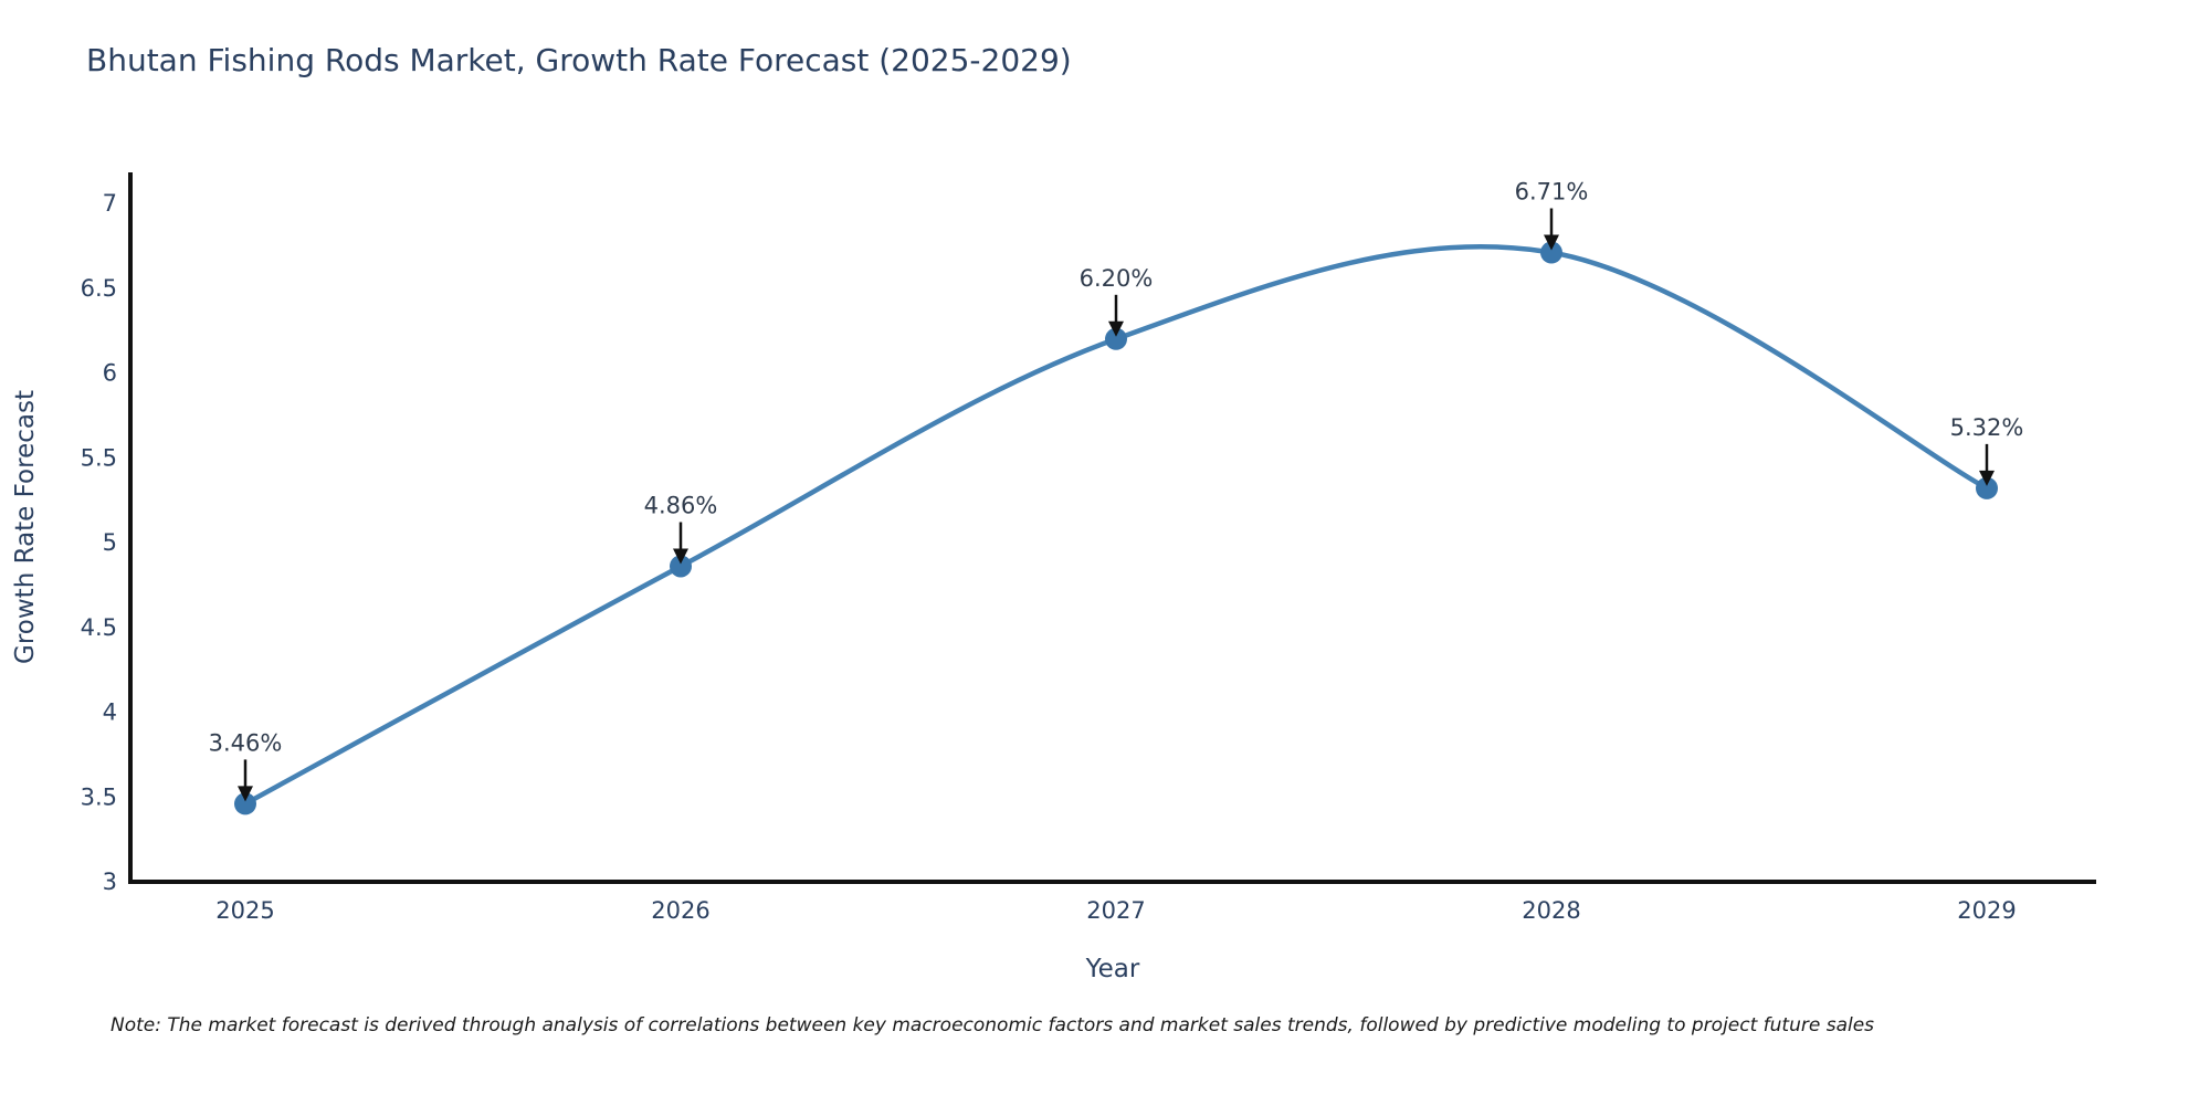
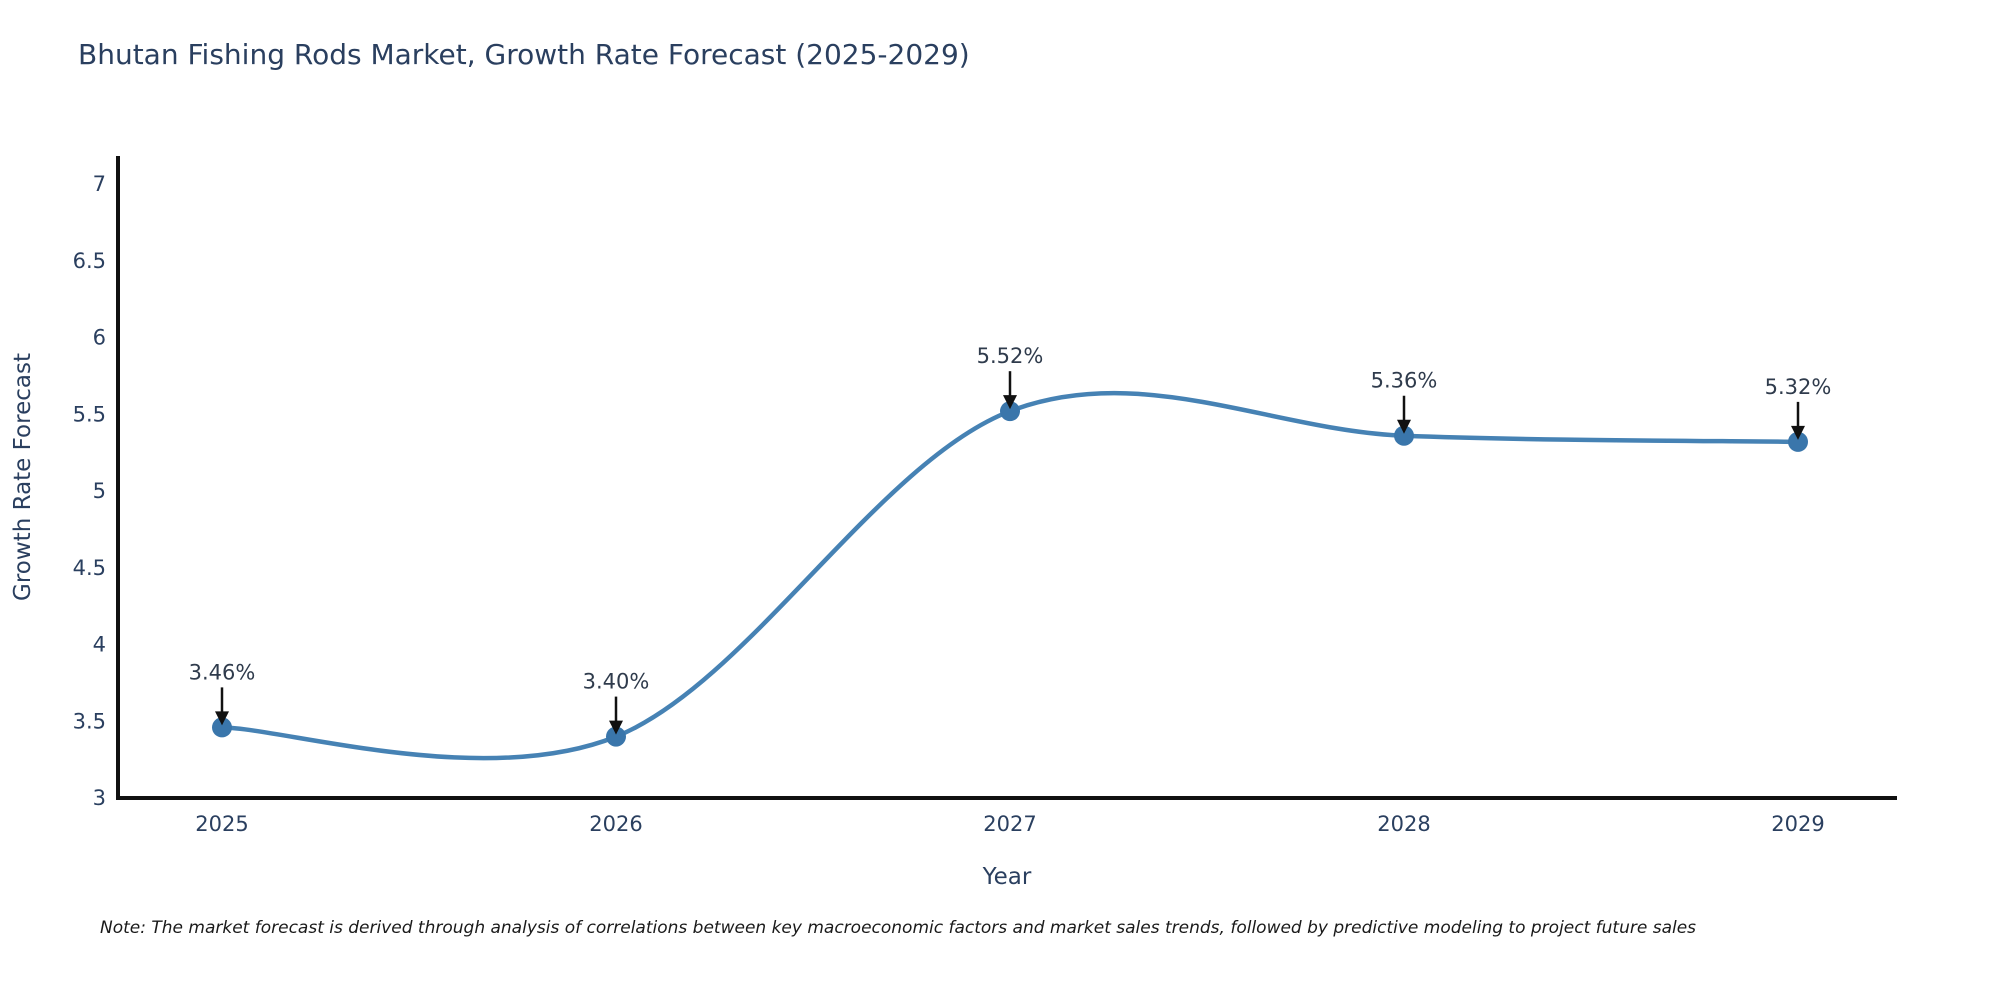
2026: 4.86% -> 3.40%
2027: 6.20% -> 5.52%
2028: 6.71% -> 5.36%
